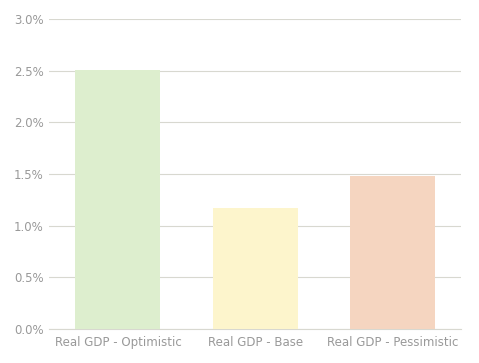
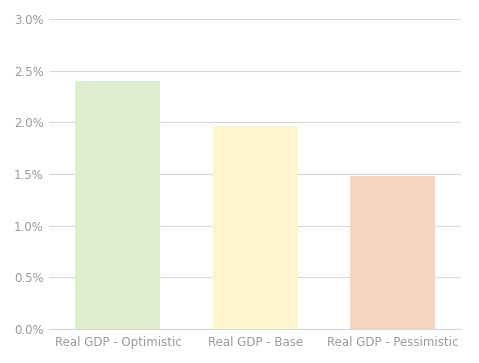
Real GDP - Optimistic: 2.51% -> 2.40%
Real GDP - Base: 1.17% -> 1.96%
